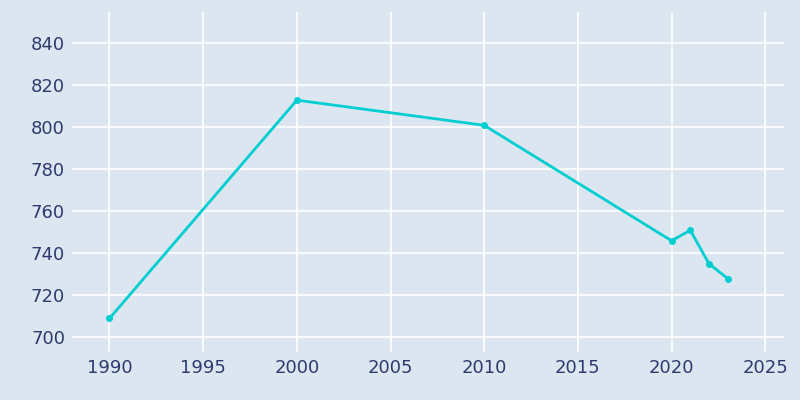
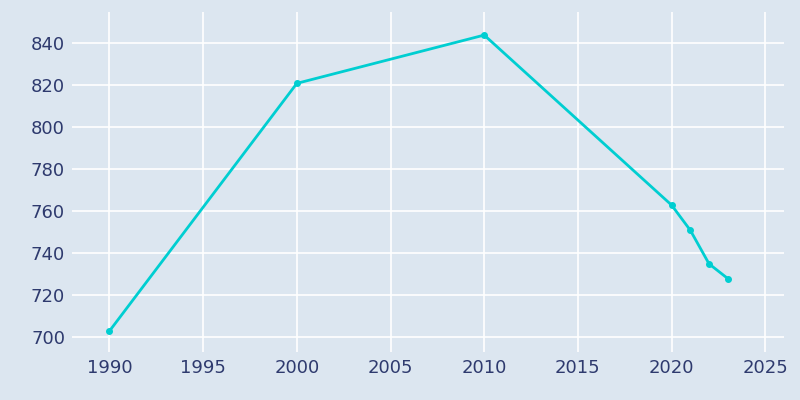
1990: 709 -> 703
2000: 813 -> 821
2010: 801 -> 844
2020: 746 -> 763
